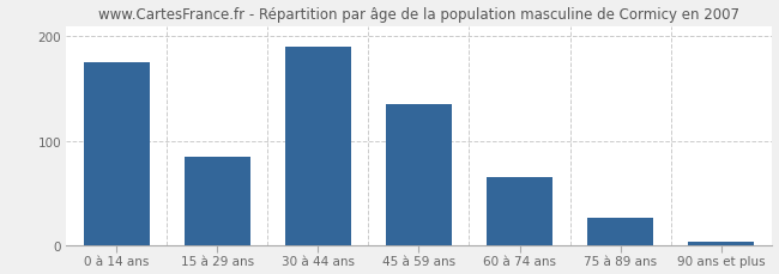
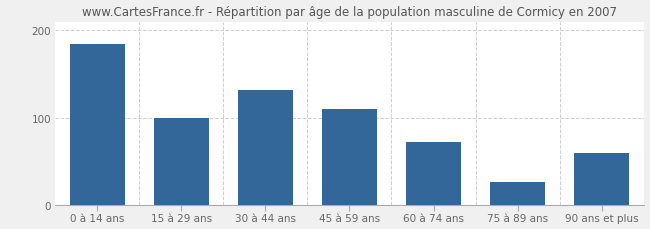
0 à 14 ans: 175 -> 184
15 à 29 ans: 85 -> 100
30 à 44 ans: 190 -> 132
45 à 59 ans: 135 -> 110
60 à 74 ans: 65 -> 72
90 ans et plus: 3 -> 60
